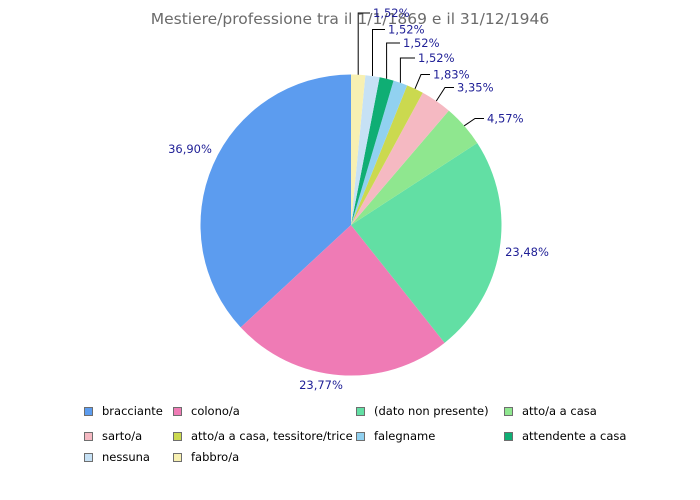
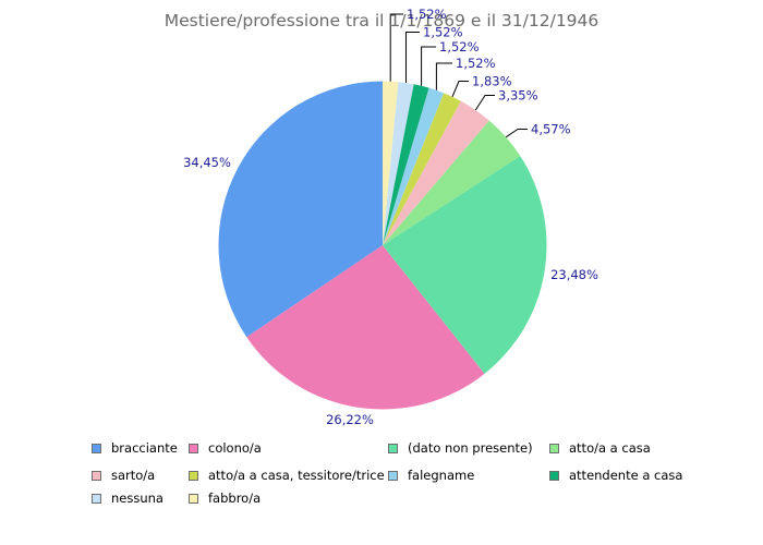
bracciante: 36,90% -> 34,45%
colono/a: 23,77% -> 26,22%
